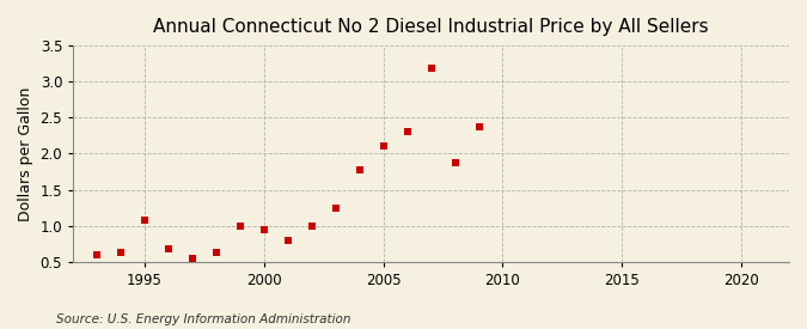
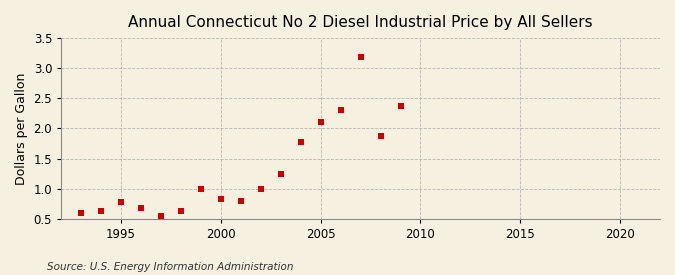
1995: 1.08 -> 0.77
2000: 0.94 -> 0.82
